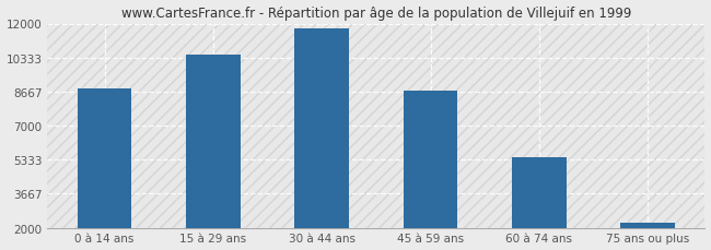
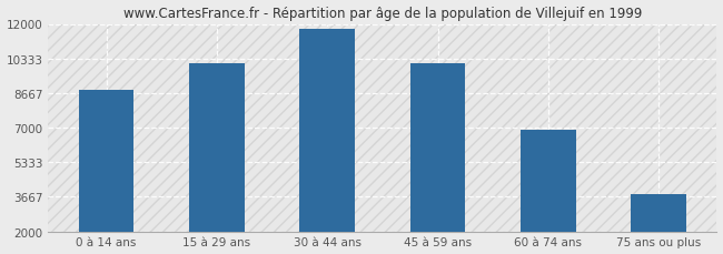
15 à 29 ans: 10400 -> 10100
45 à 59 ans: 8700 -> 10100
60 à 74 ans: 5400 -> 6900
75 ans ou plus: 2200 -> 3800
